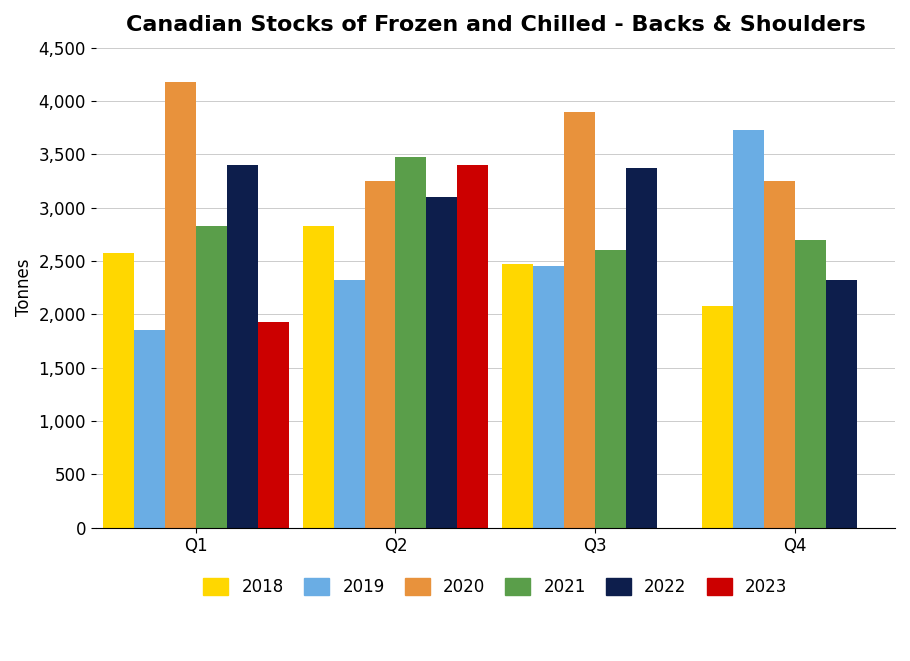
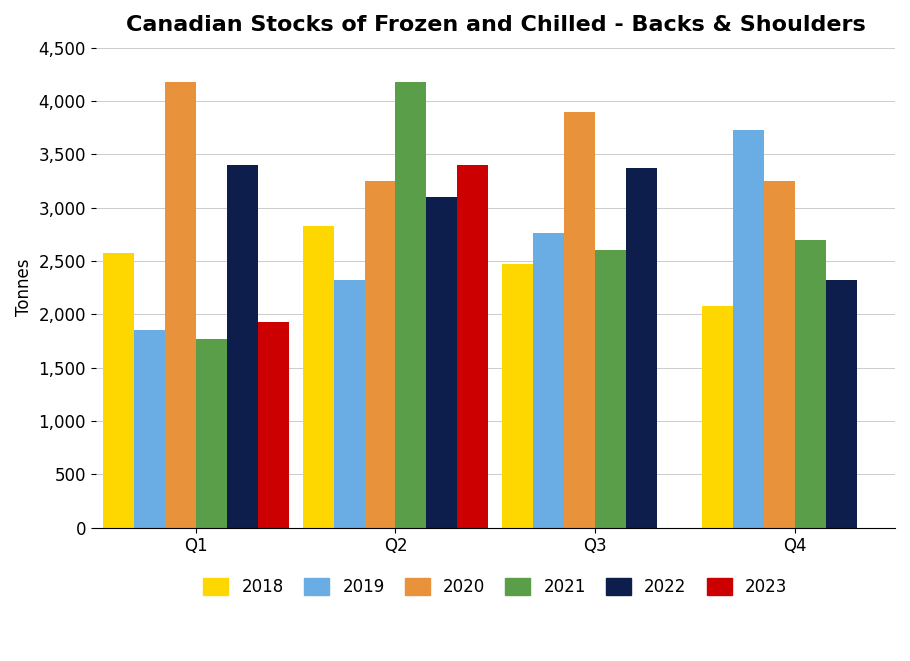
2021/Q1: 2,820 -> 1,770
2021/Q2: 3,480 -> 4,180
2019/Q3: 2,450 -> 2,760
